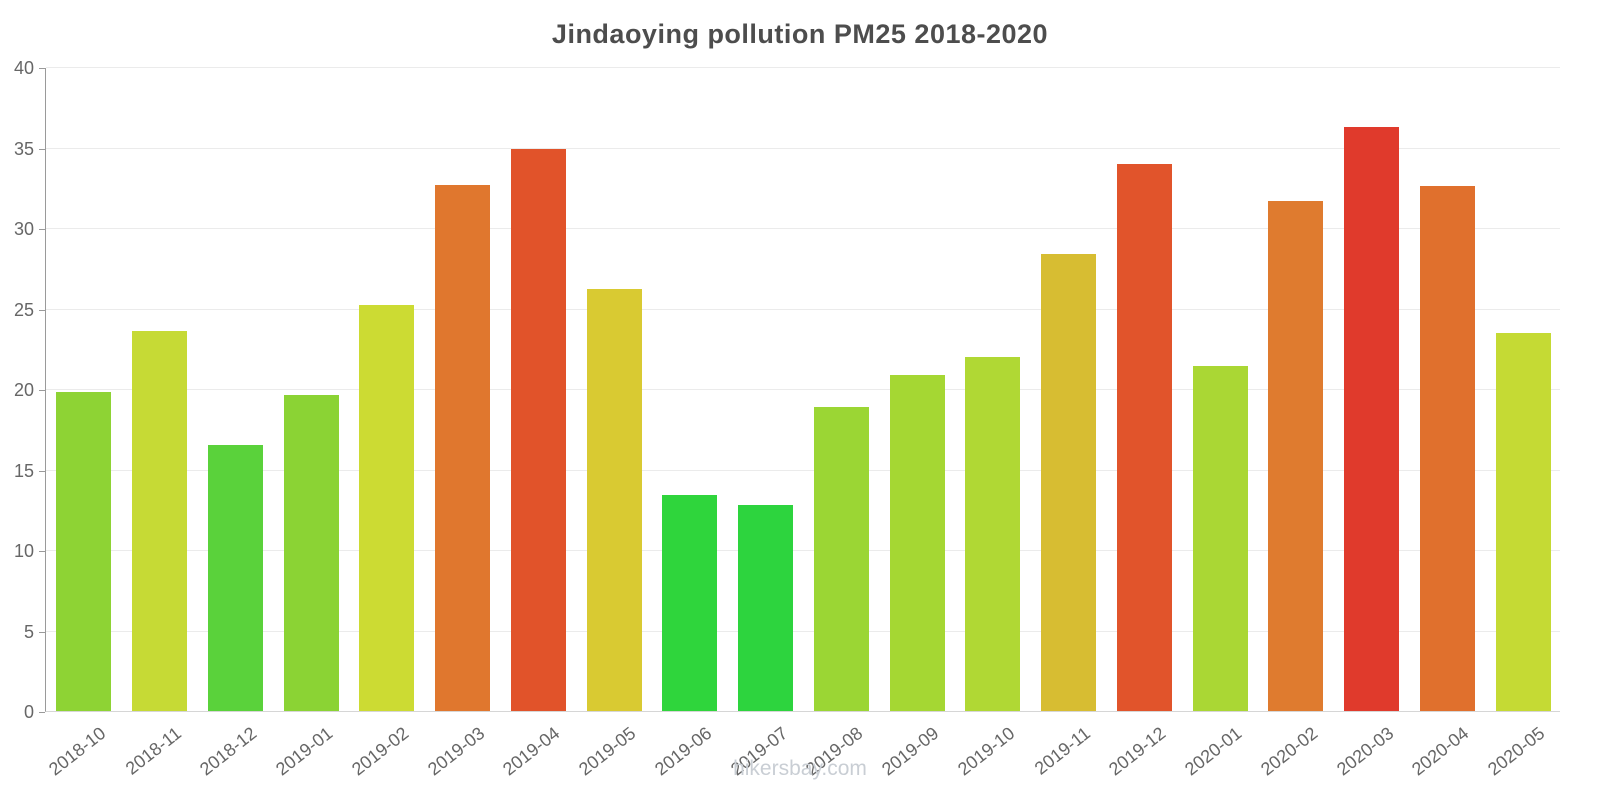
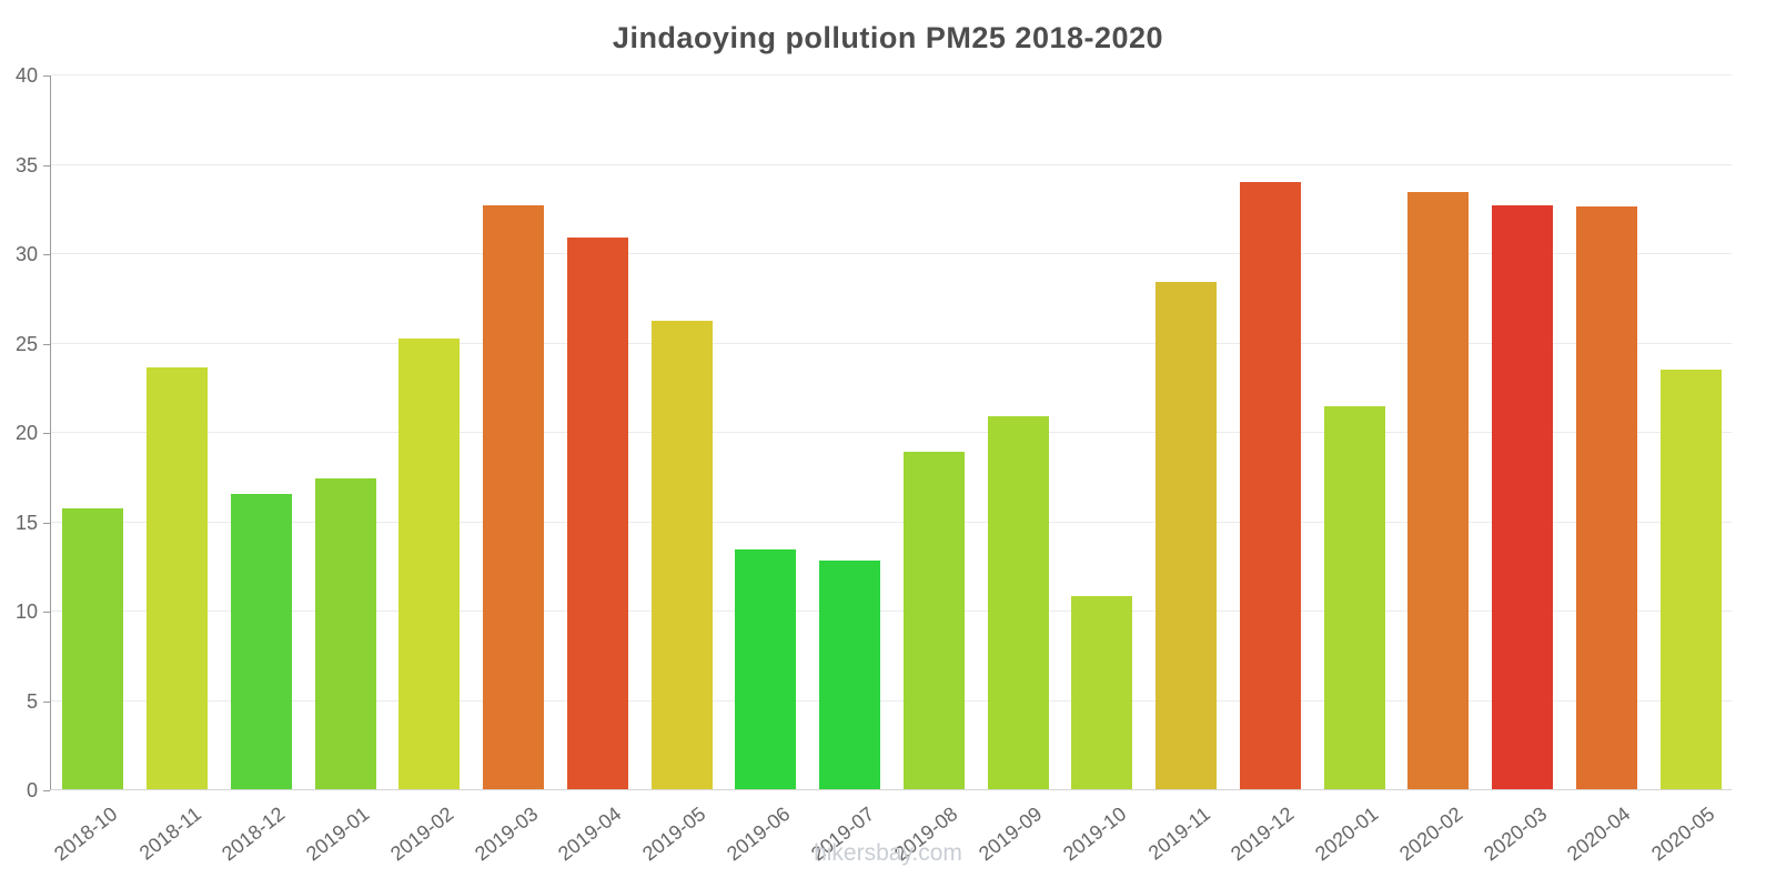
2018-10: 19.8 -> 15.7
2019-01: 19.6 -> 17.4
2019-04: 34.9 -> 30.9
2019-10: 22.0 -> 10.8
2020-02: 31.7 -> 33.4
2020-03: 36.3 -> 32.7
